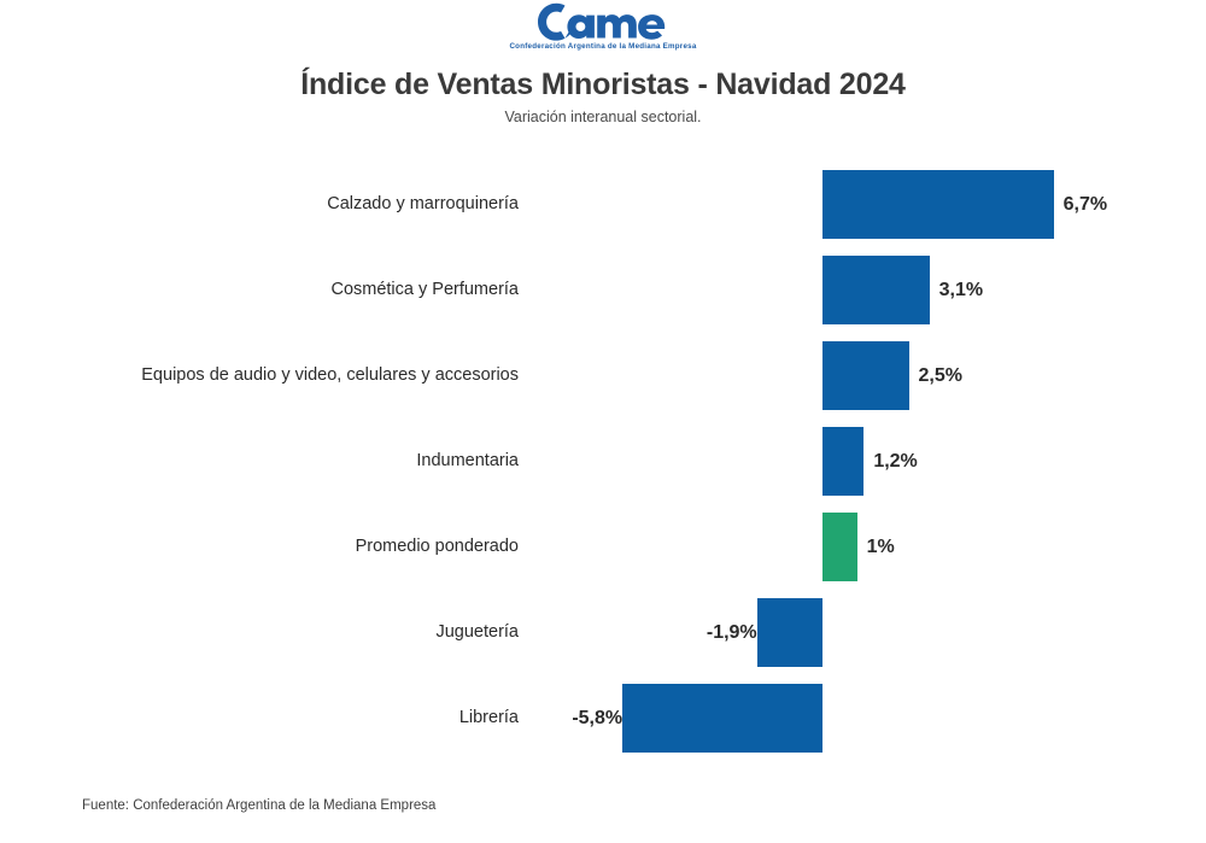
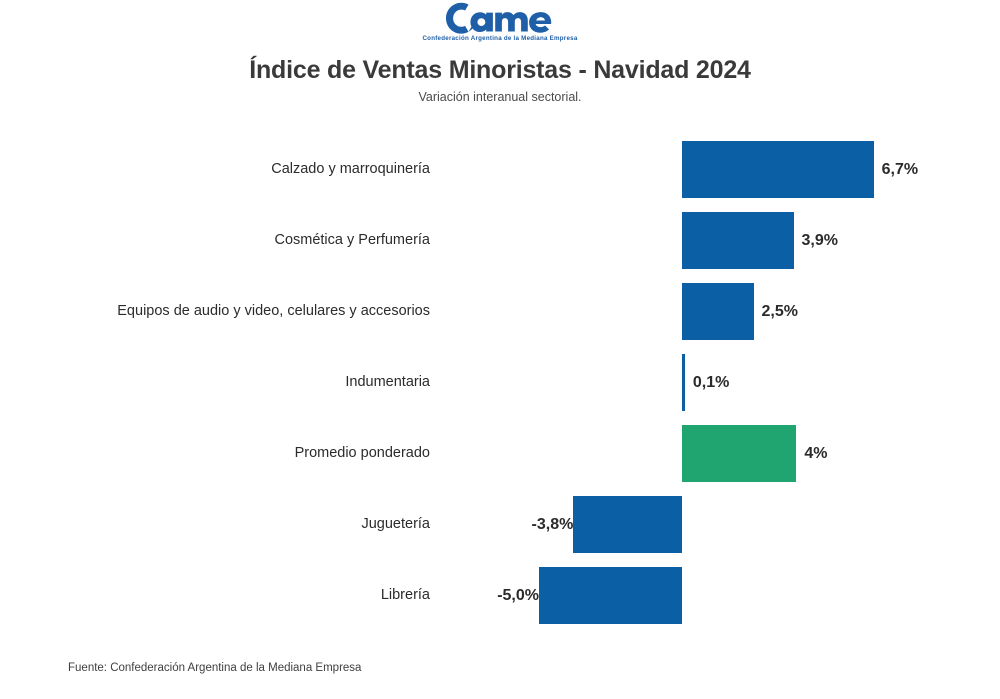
Cosmética y Perfumería: 3,1% -> 3,9%
Indumentaria: 1,2% -> 0,1%
Promedio ponderado: 1% -> 4%
Juguetería: -1,9% -> -3,8%
Librería: -5,8% -> -5,0%
